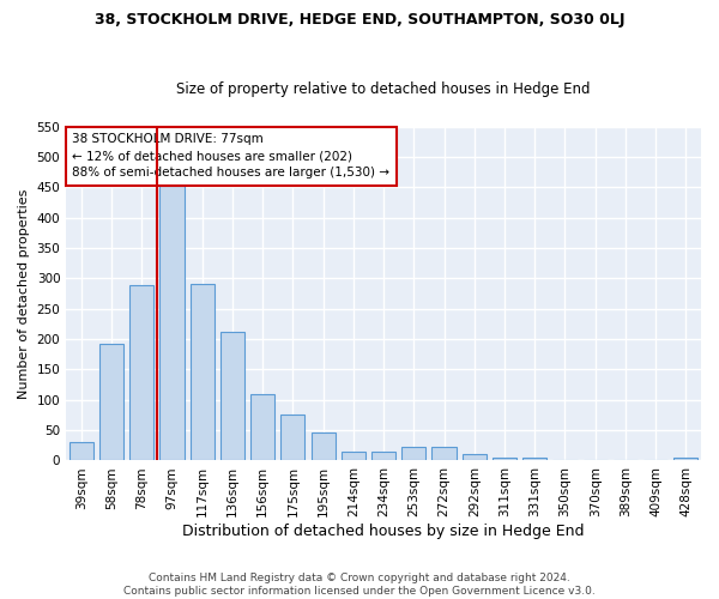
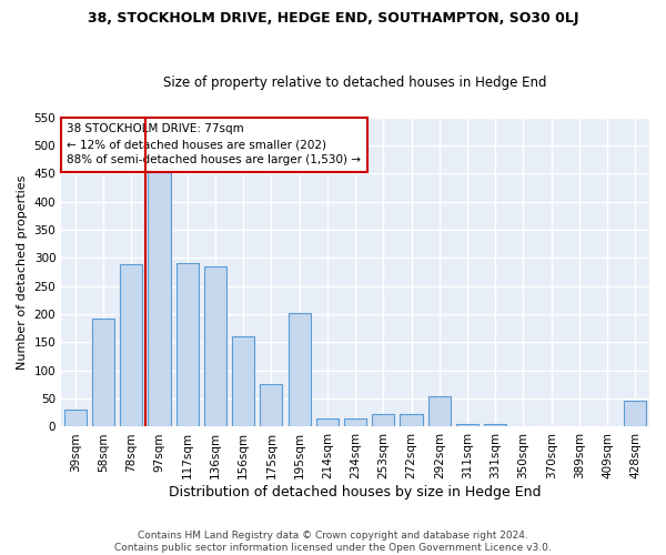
136sqm: 212 -> 286
156sqm: 110 -> 160
195sqm: 46 -> 202
292sqm: 10 -> 54
428sqm: 5 -> 46
